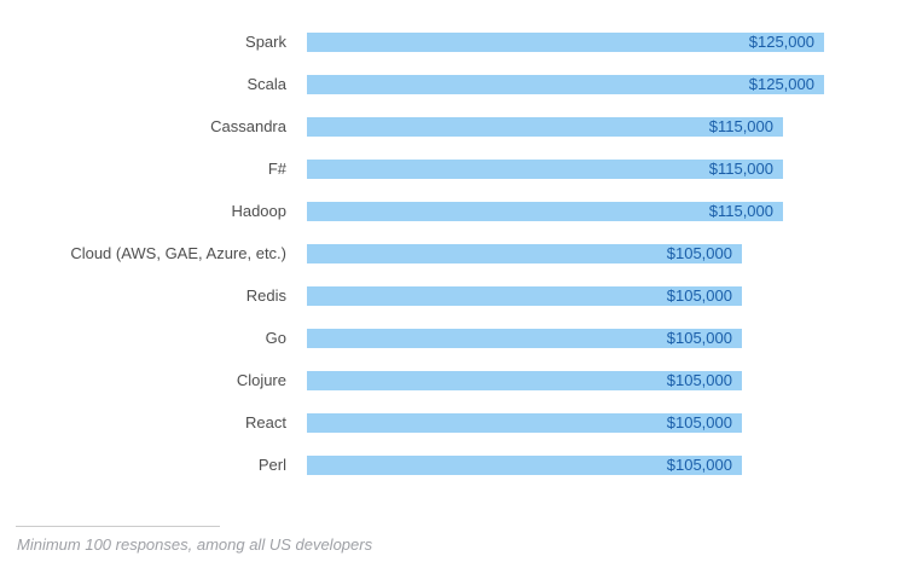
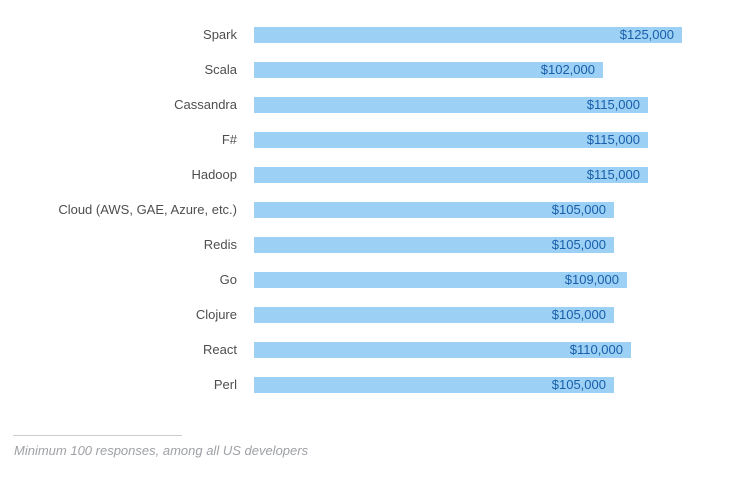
Scala: $125,000 -> $102,000
Go: $105,000 -> $109,000
React: $105,000 -> $110,000
